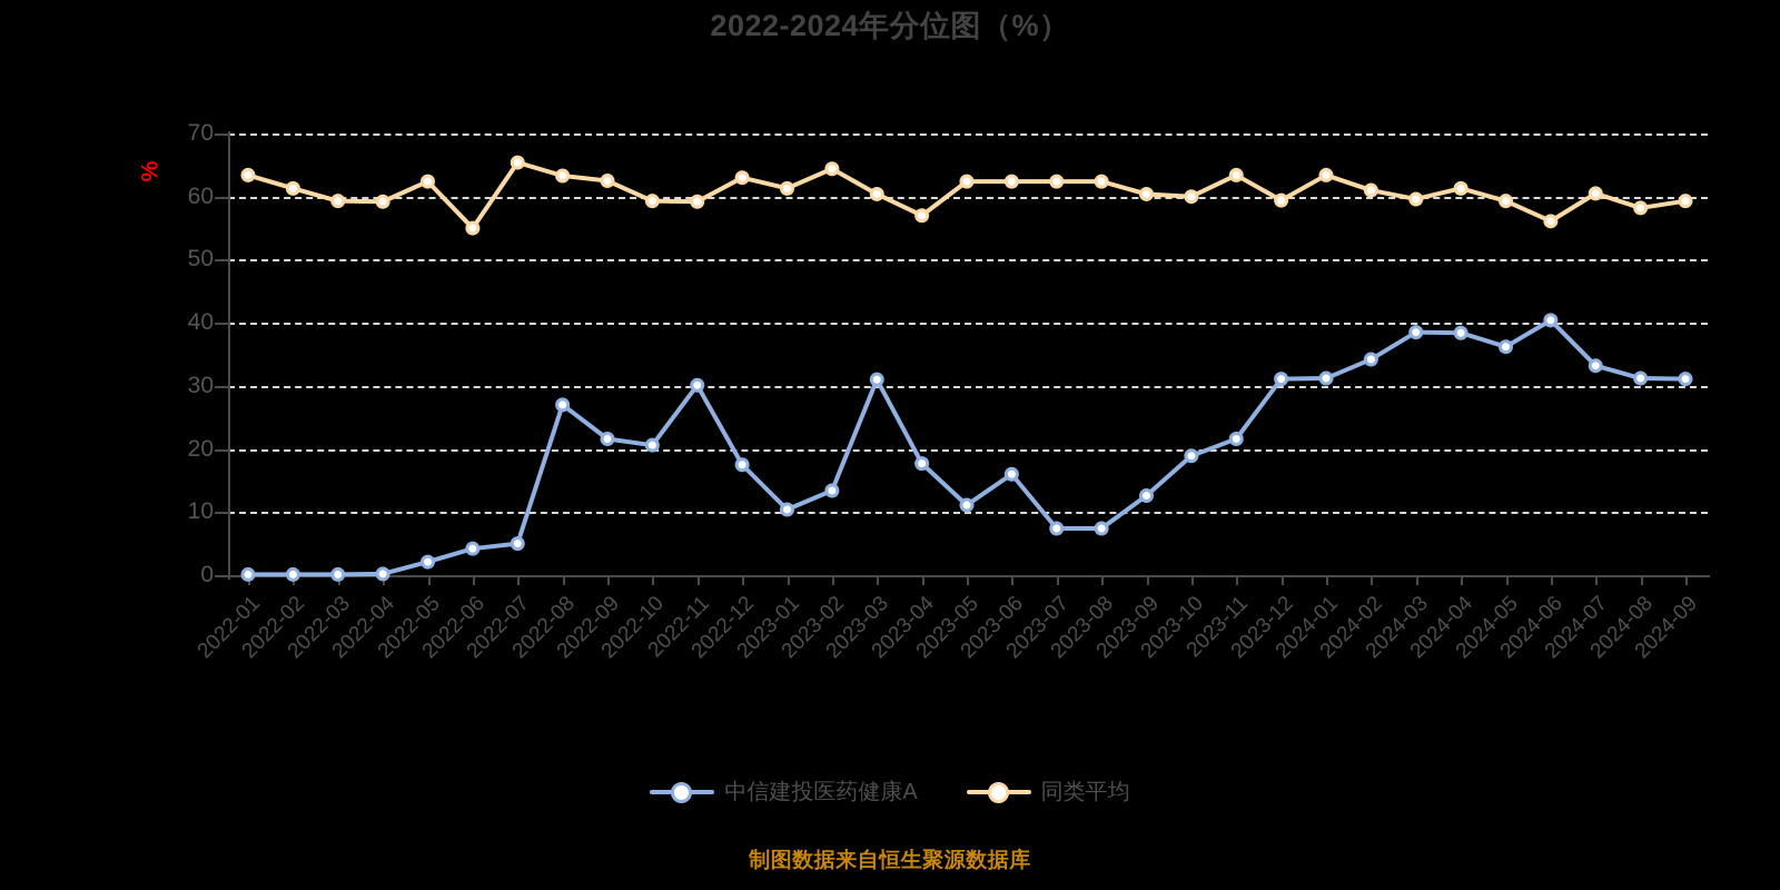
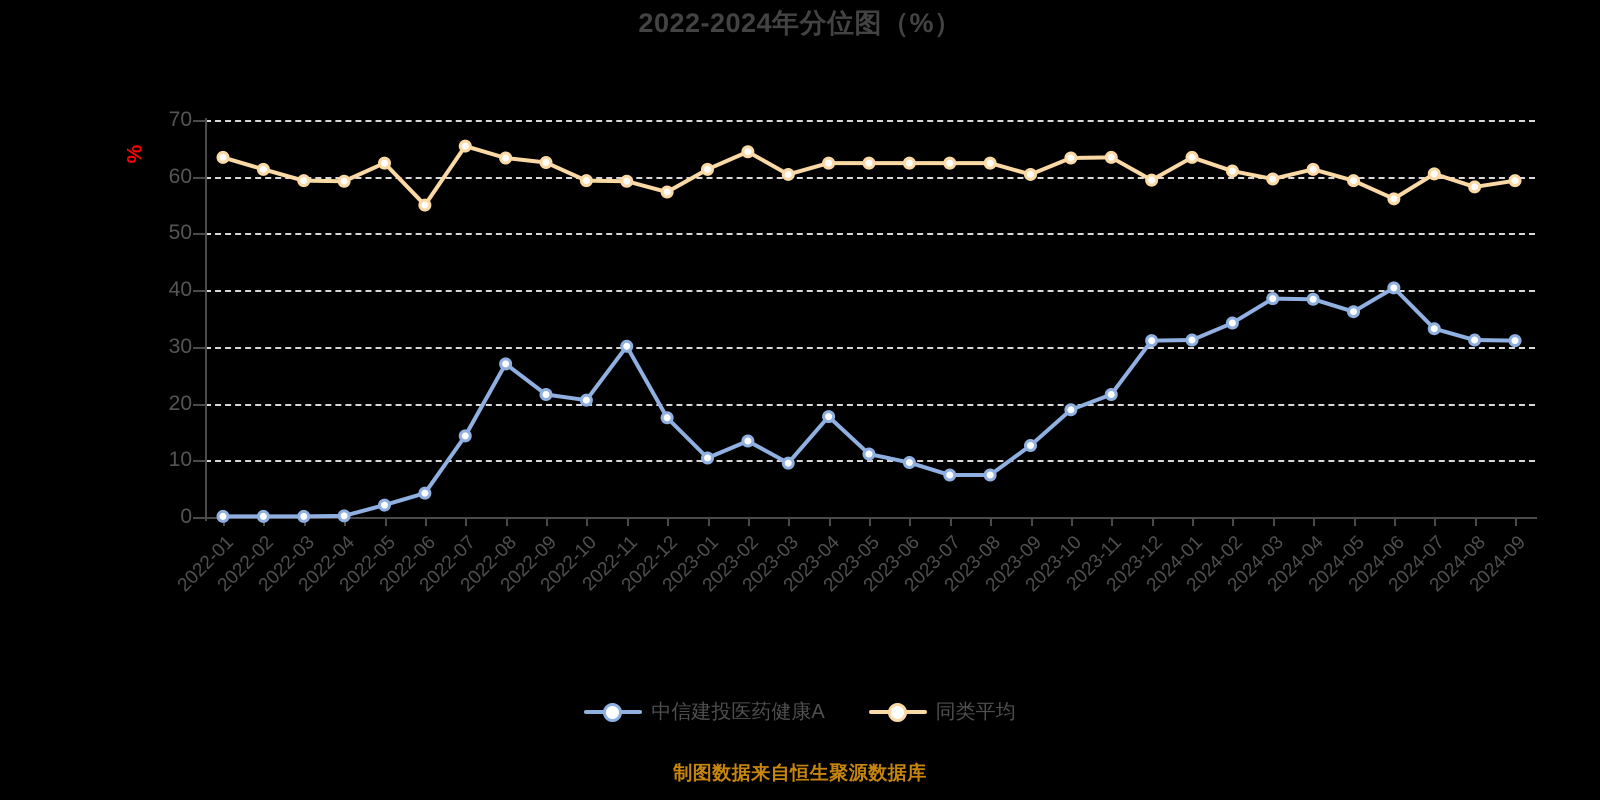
中信建投医药健康A/2022-07: 5 -> 14
同类平均/2022-12: 63 -> 57
中信建投医药健康A/2023-03: 31 -> 10
同类平均/2023-04: 57 -> 62
中信建投医药健康A/2023-06: 16 -> 10
同类平均/2023-10: 60 -> 63
